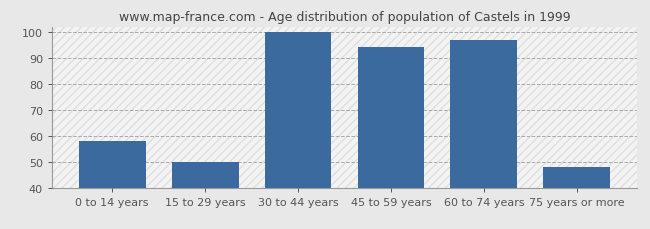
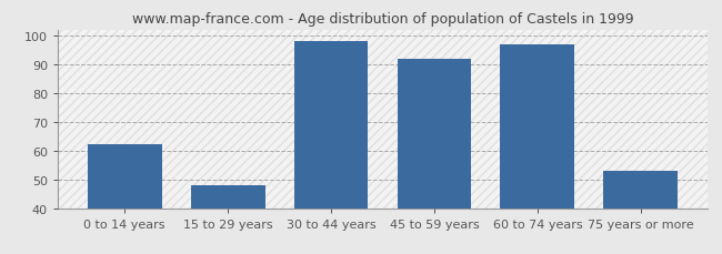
0 to 14 years: 58 -> 62
15 to 29 years: 50 -> 48
30 to 44 years: 100 -> 98
45 to 59 years: 94 -> 92
75 years or more: 48 -> 53
